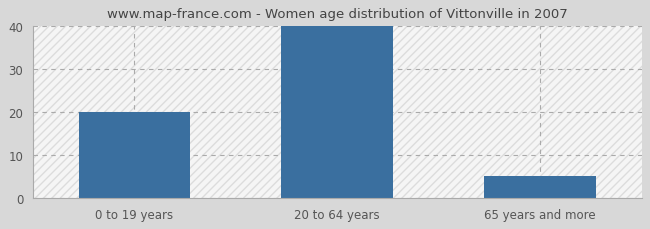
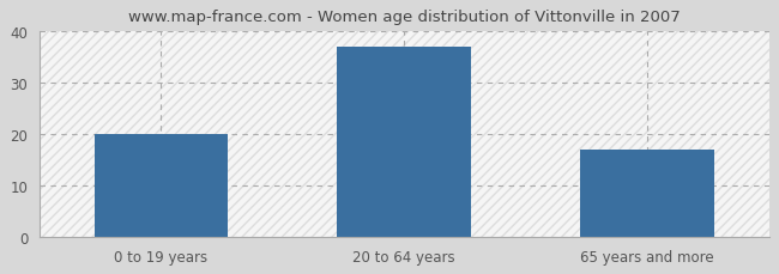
20 to 64 years: 40 -> 37
65 years and more: 5 -> 17
